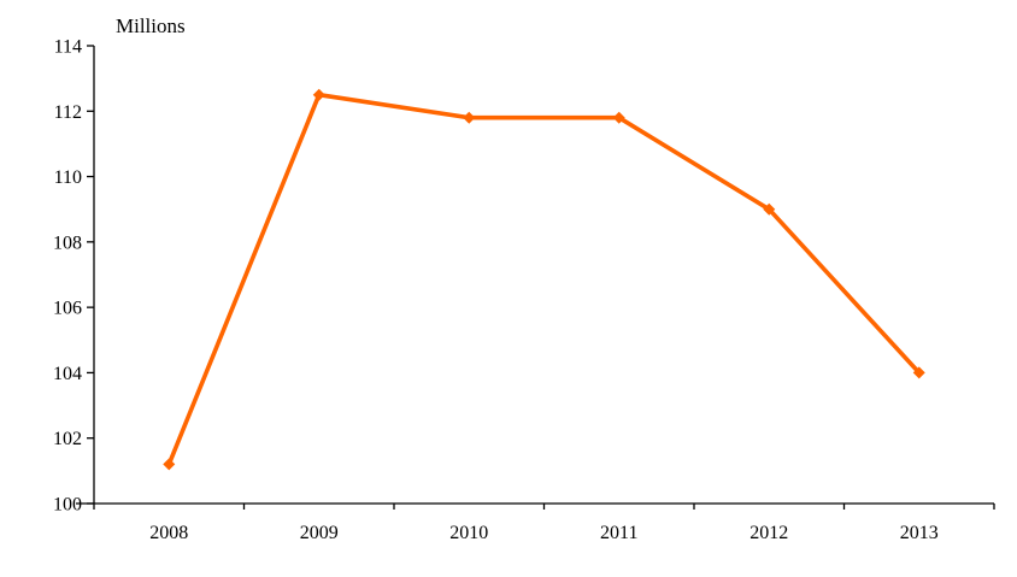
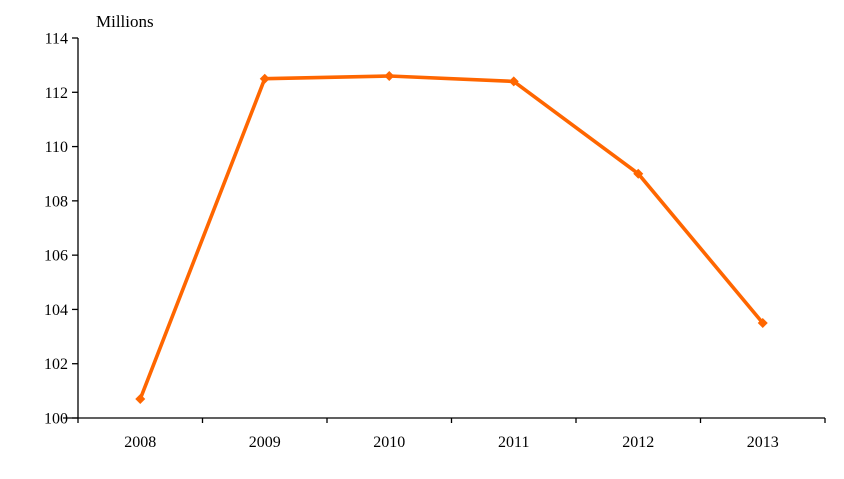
2008: 101.2 -> 100.7
2010: 111.8 -> 112.6
2011: 111.8 -> 112.4
2013: 104.0 -> 103.5
